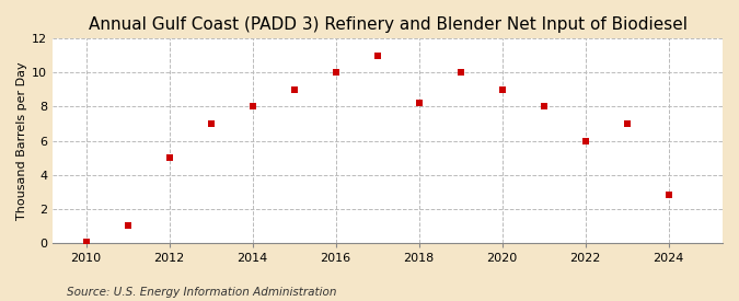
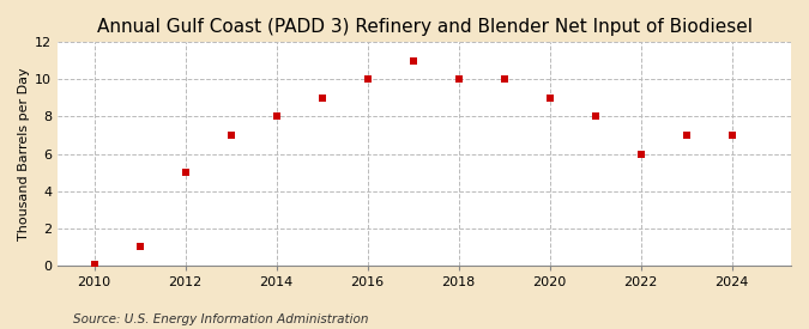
2018: 8.2 -> 10.0
2024: 2.8 -> 7.0
